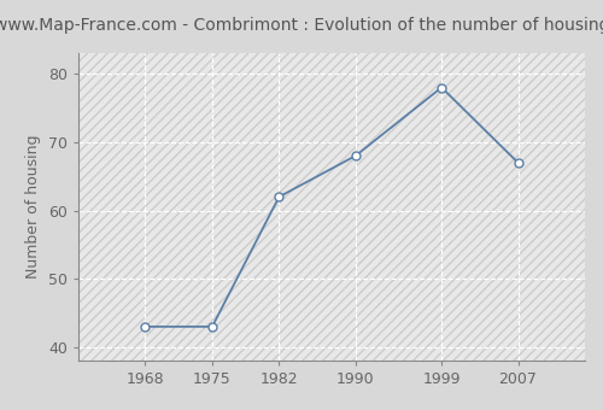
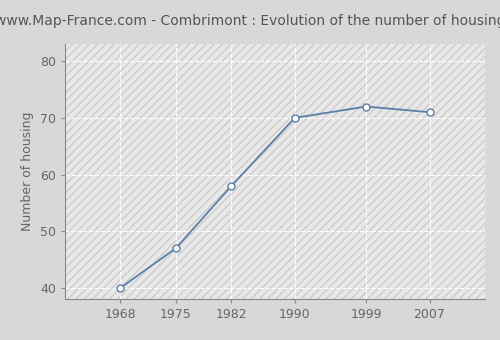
1968: 43 -> 40
1975: 43 -> 47
1982: 62 -> 58
1990: 68 -> 70
1999: 78 -> 72
2007: 67 -> 71
